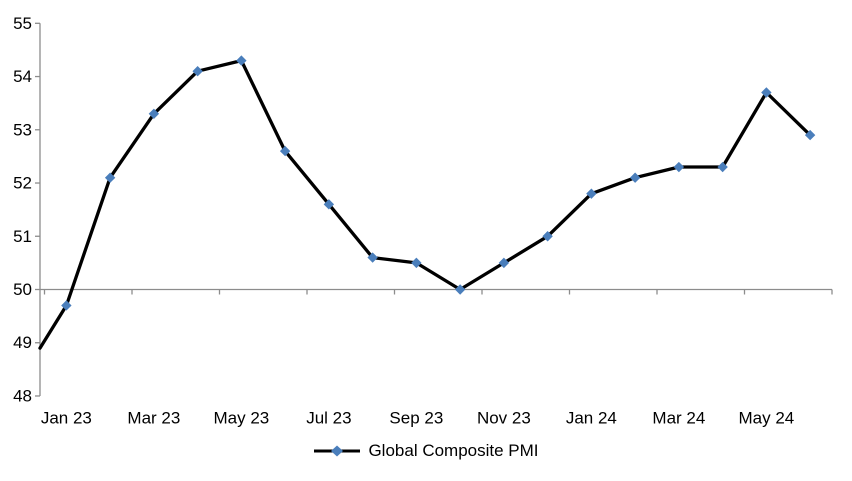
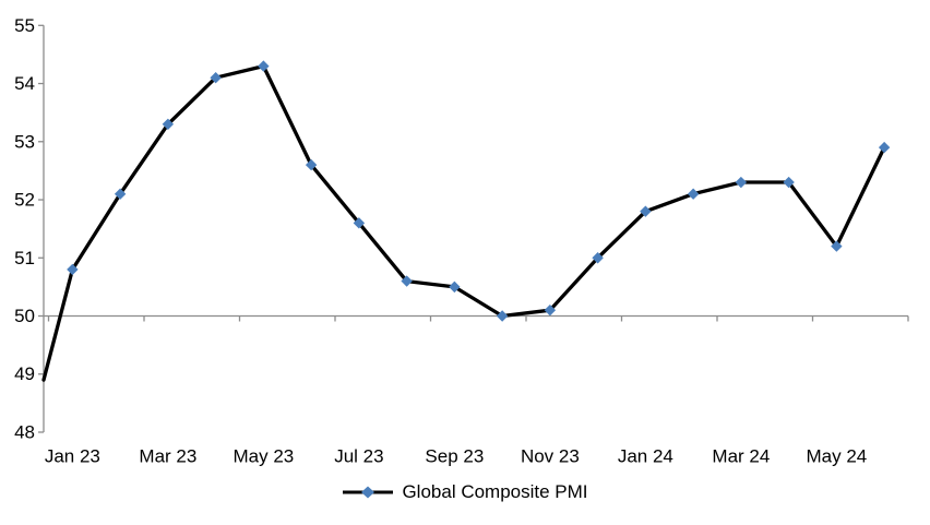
Jan 23: 49.7 -> 50.8
Nov 23: 50.5 -> 50.1
May 24: 53.7 -> 51.2
